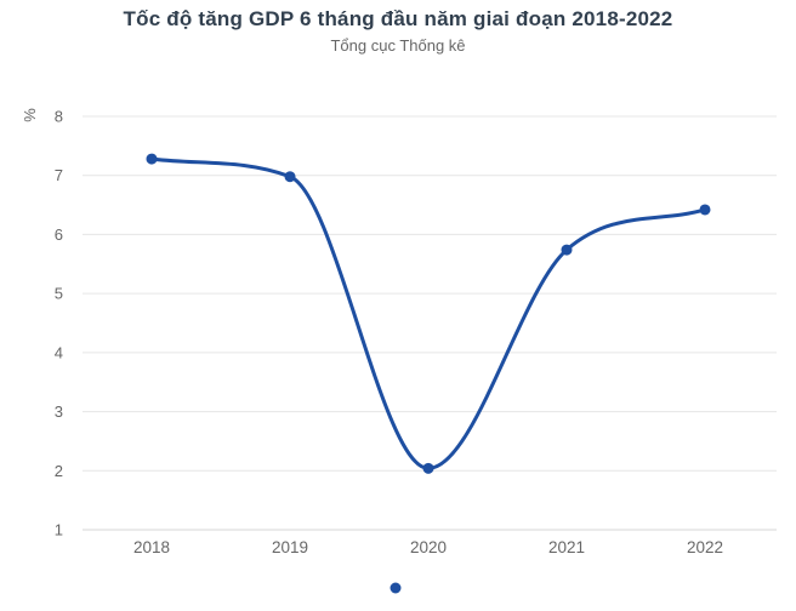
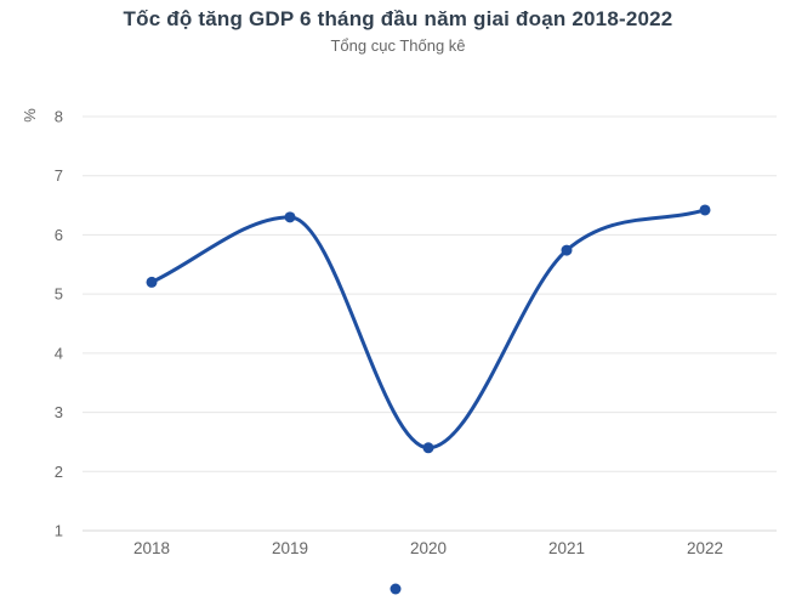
2018: 7.3 -> 5.2
2019: 7.0 -> 6.3
2020: 2.0 -> 2.4
